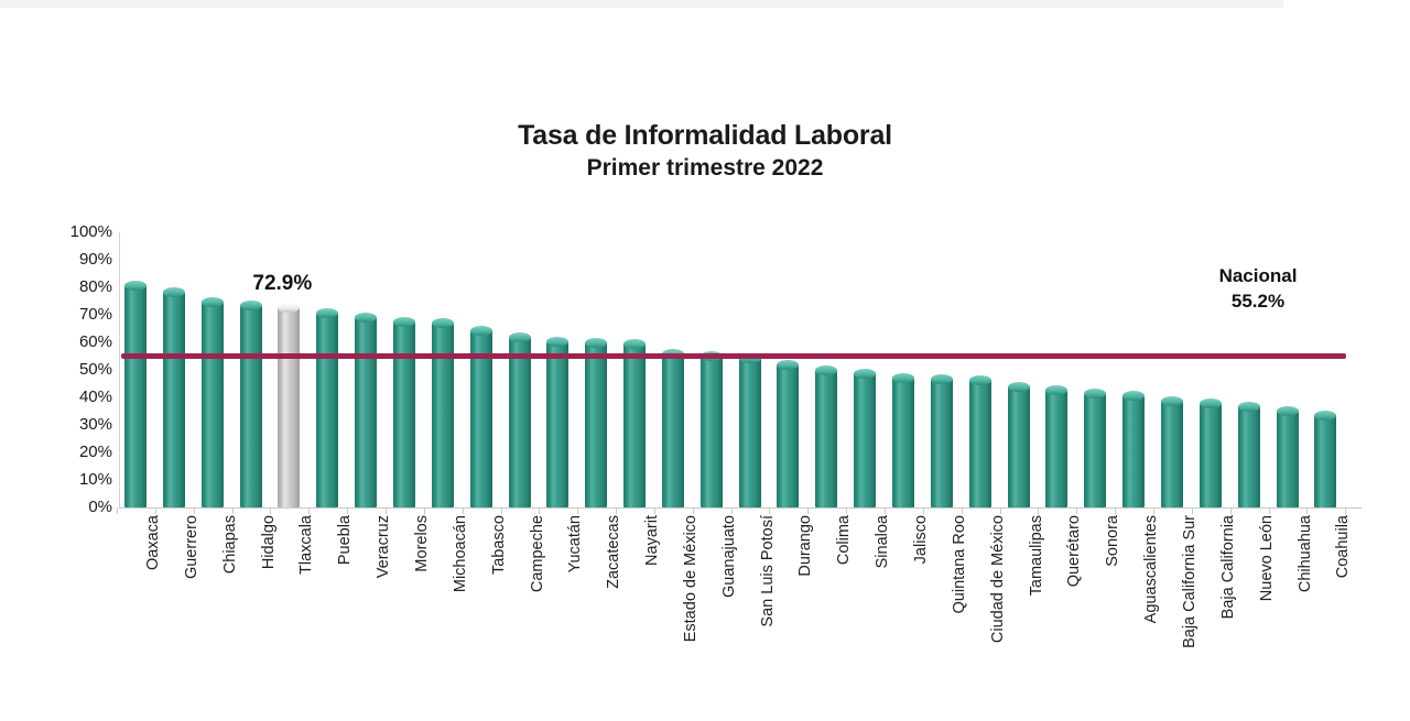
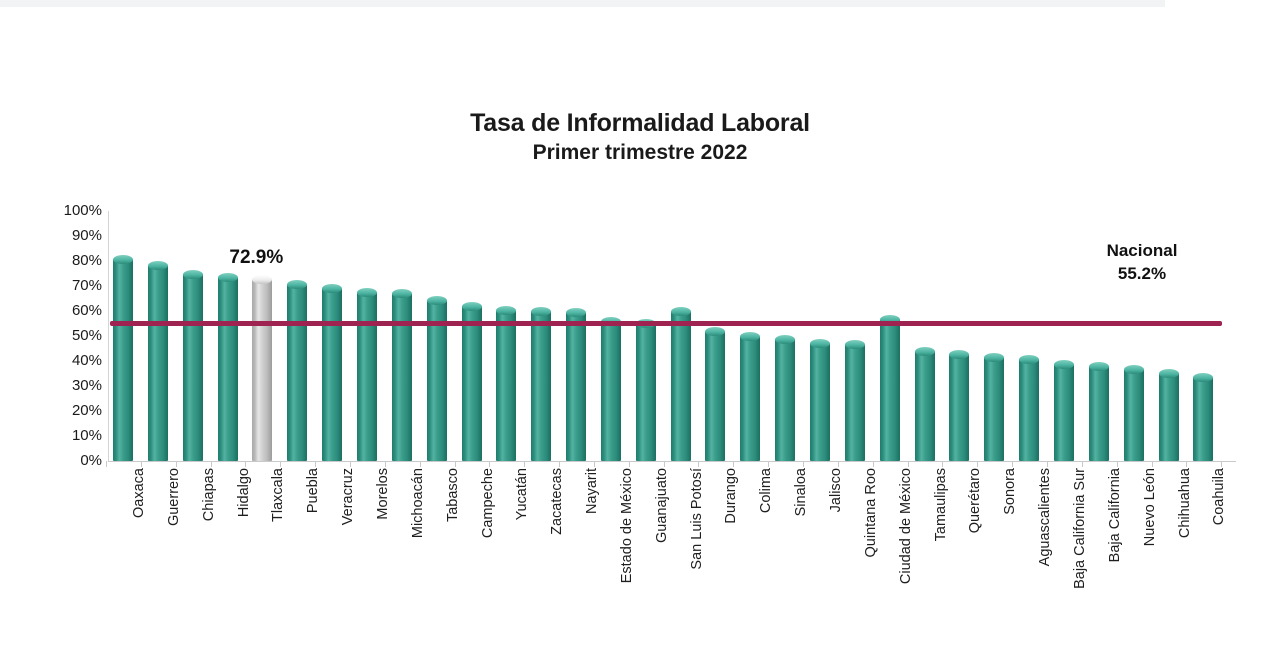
San Luis Potosí: 55% -> 60%
Ciudad de México: 46% -> 57%
